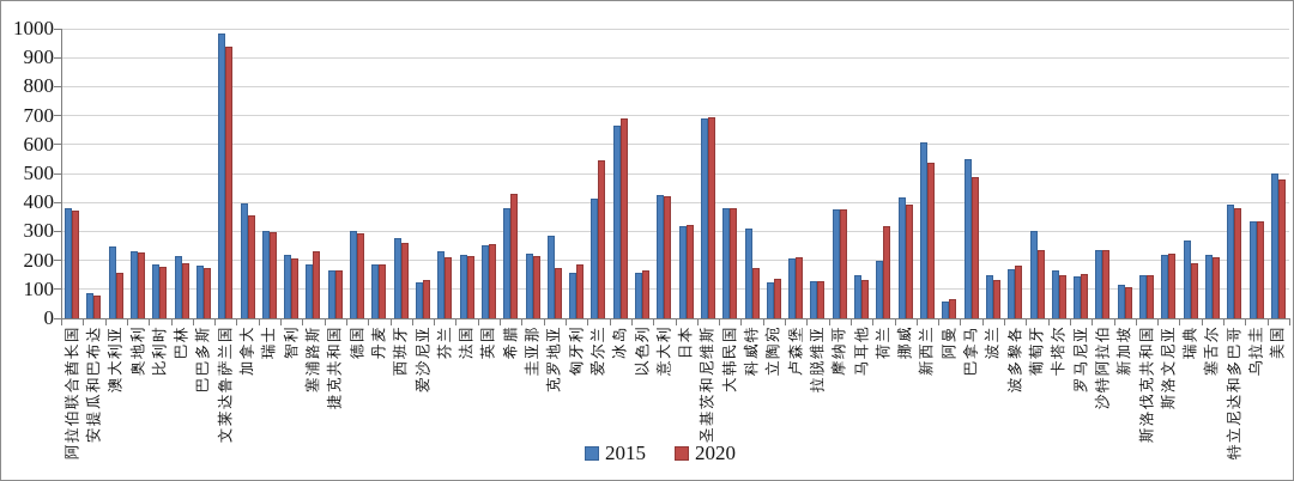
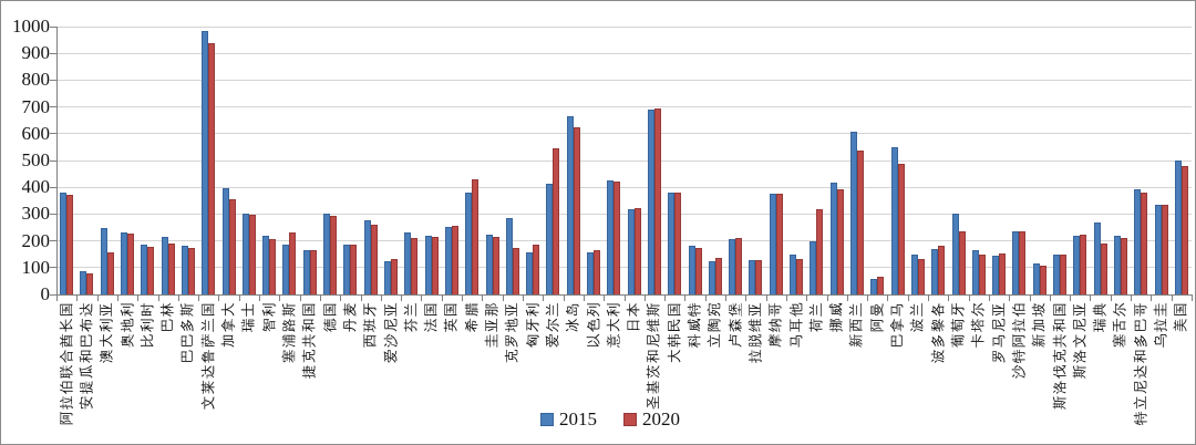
2020/冰岛: 690 -> 620
2015/科威特: 310 -> 180
